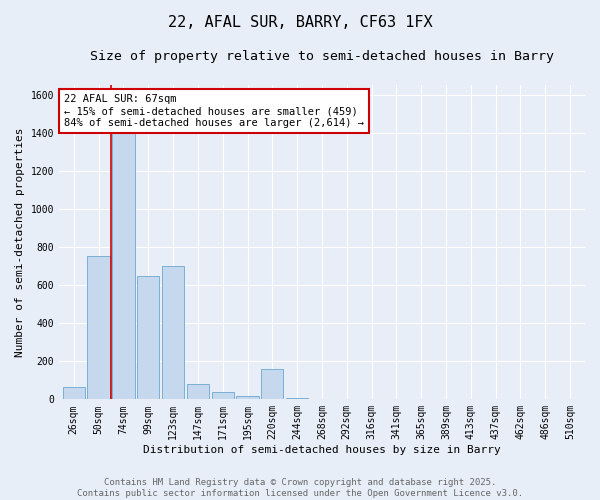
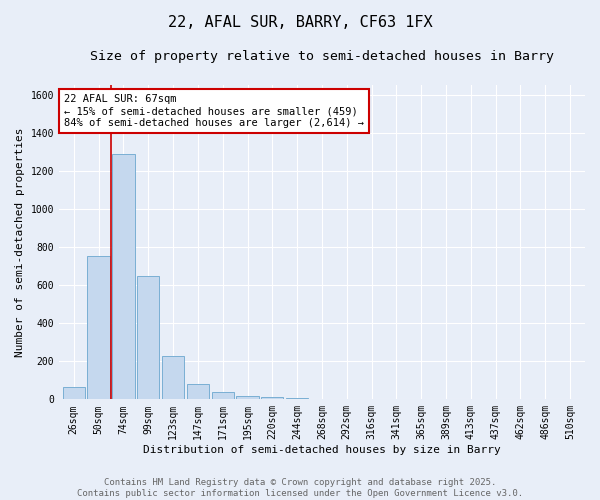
74sqm: 1410 -> 1290
123sqm: 700 -> 230
220sqm: 160 -> 10
